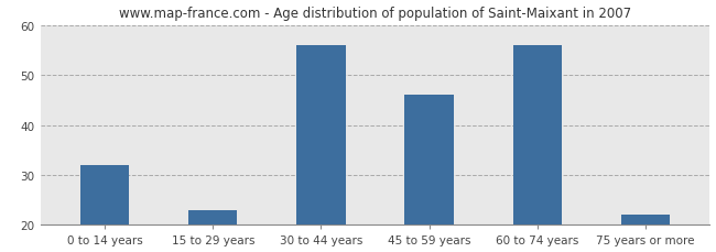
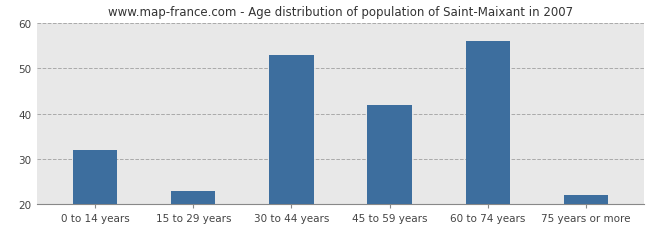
30 to 44 years: 56 -> 53
45 to 59 years: 46 -> 42
